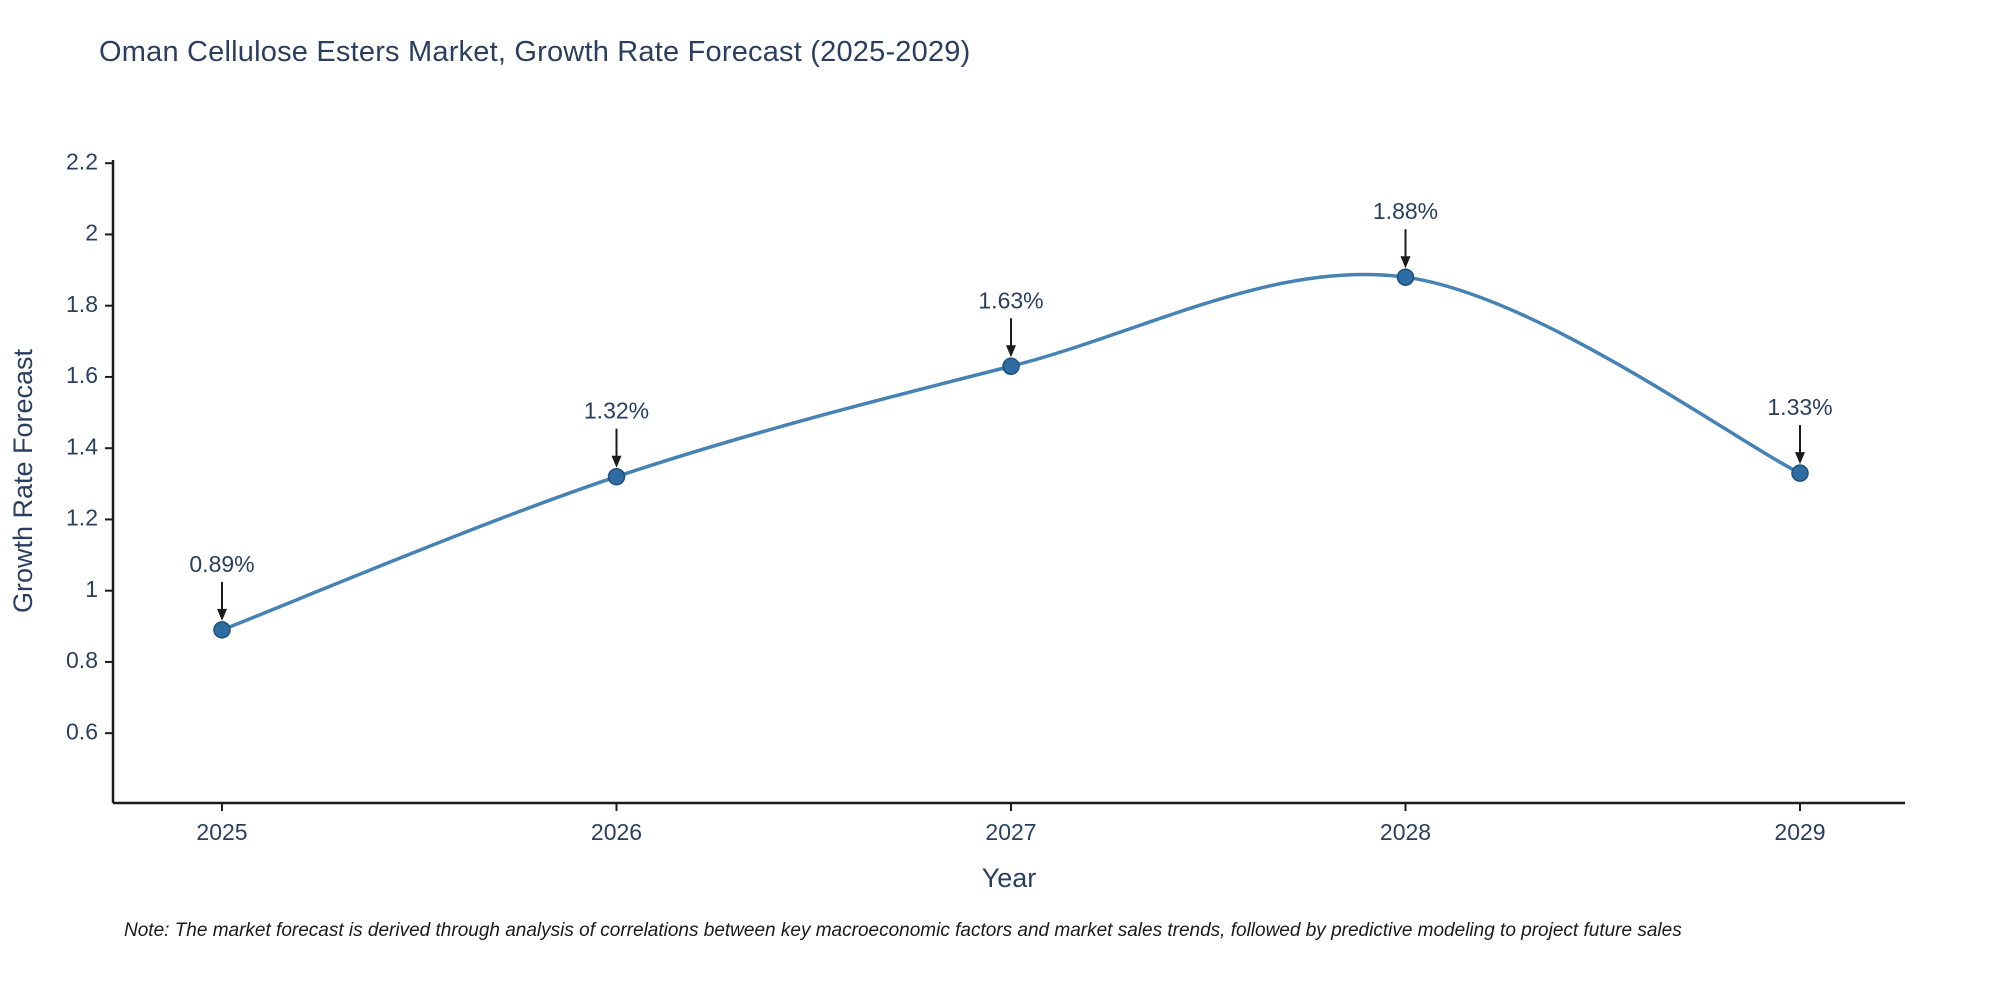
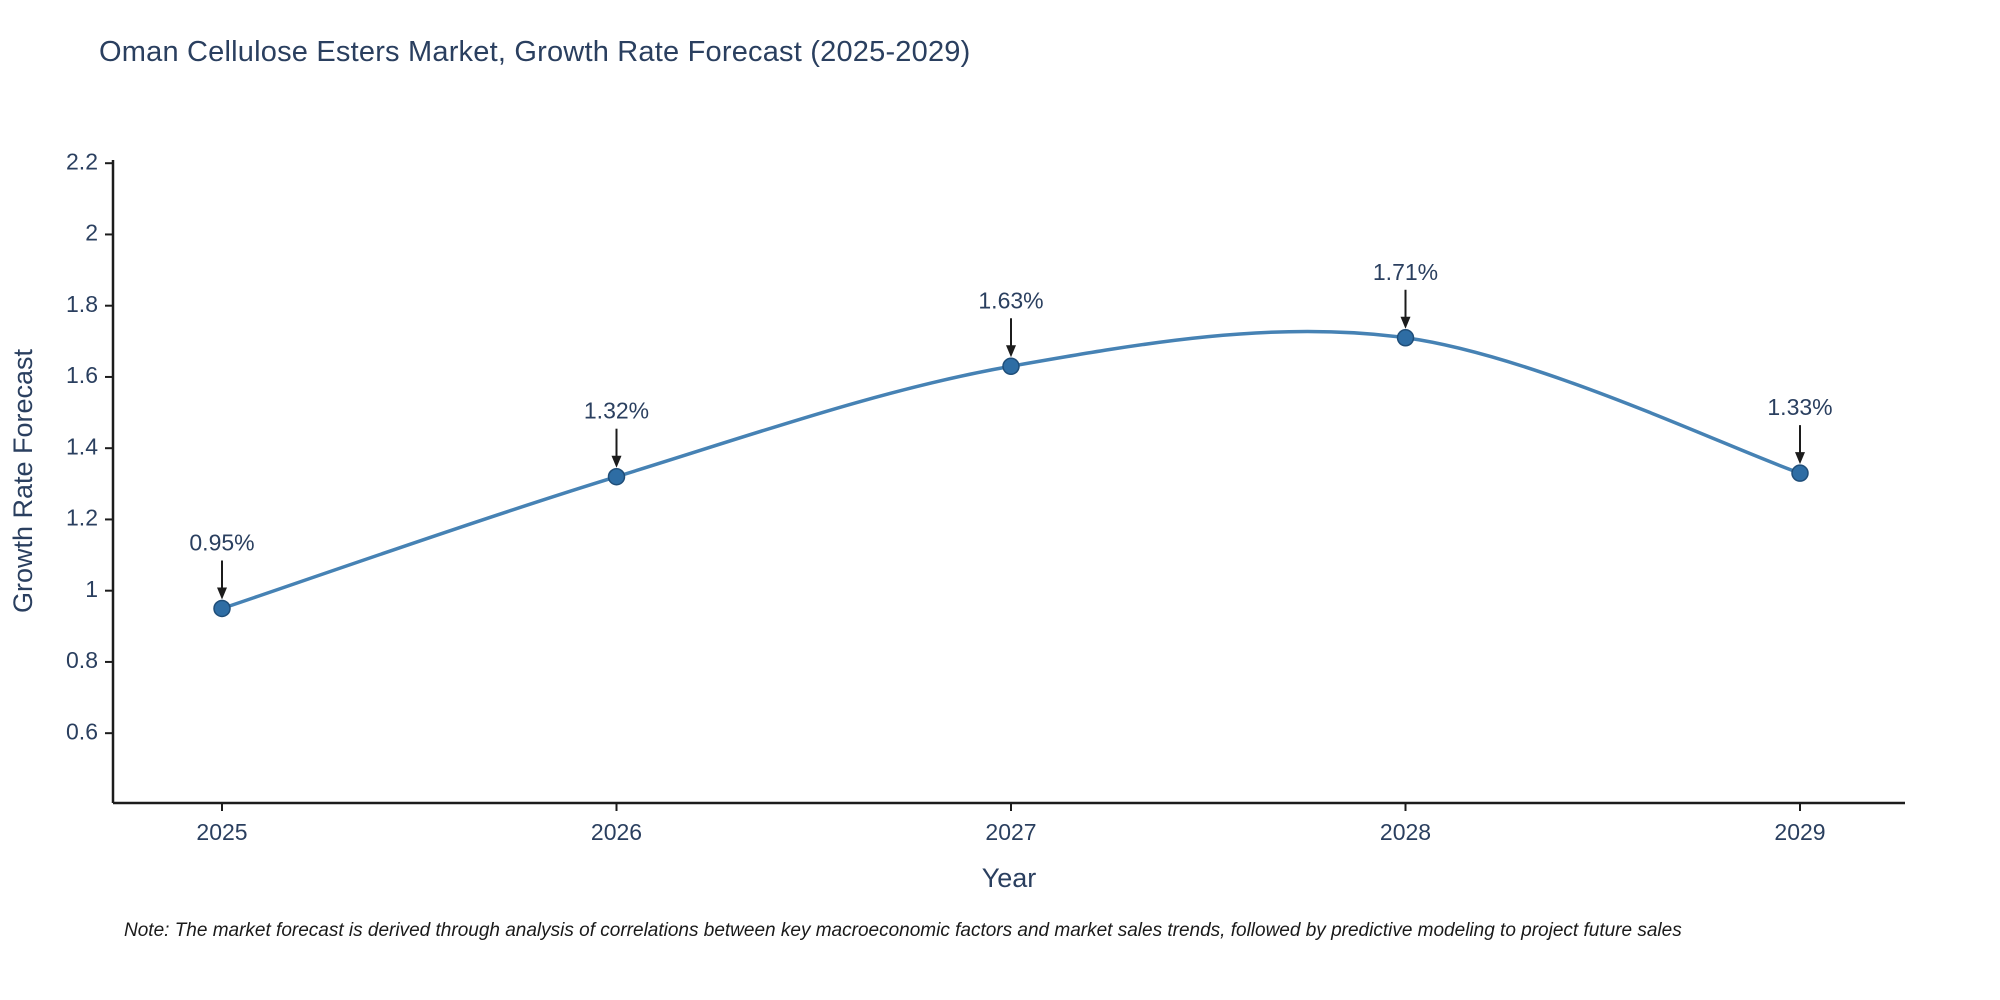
2025: 0.89% -> 0.95%
2028: 1.88% -> 1.71%
